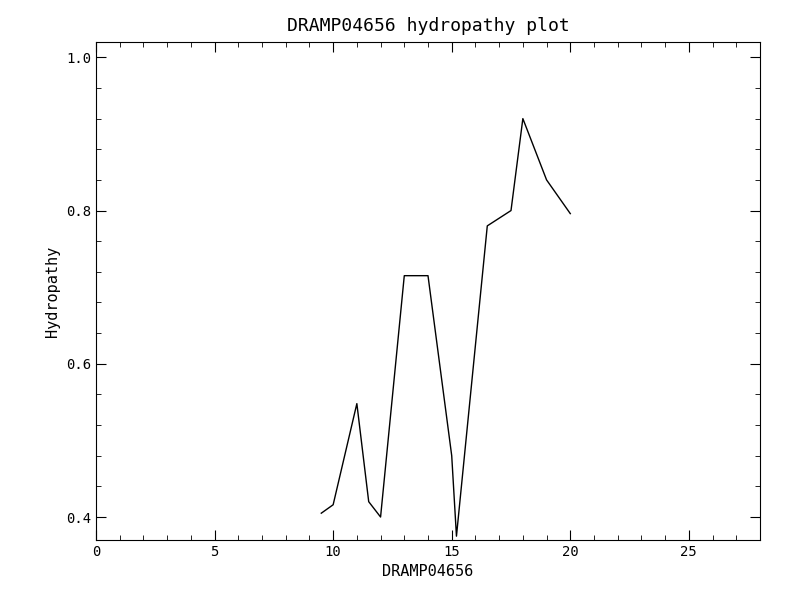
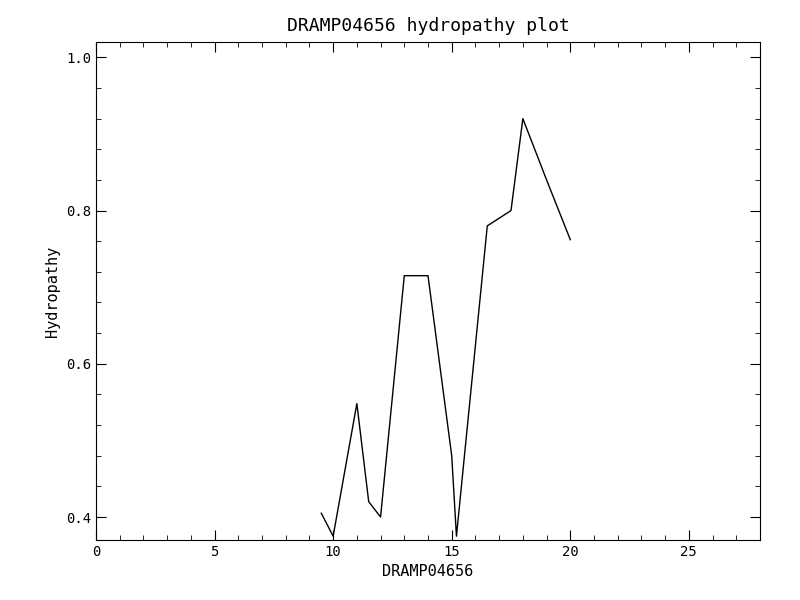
10: 0.416 -> 0.375
20: 0.796 -> 0.762
